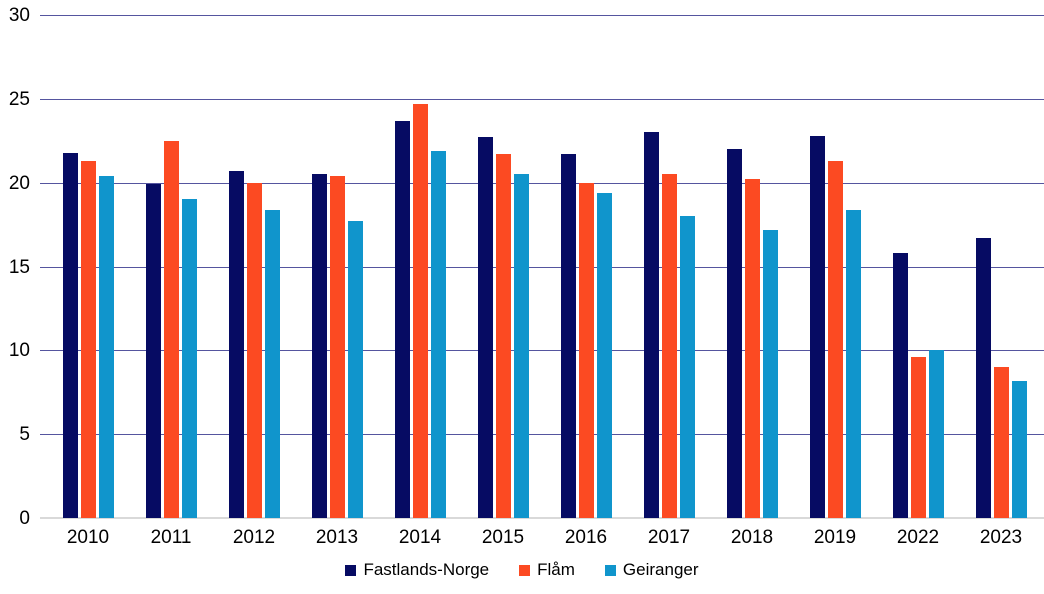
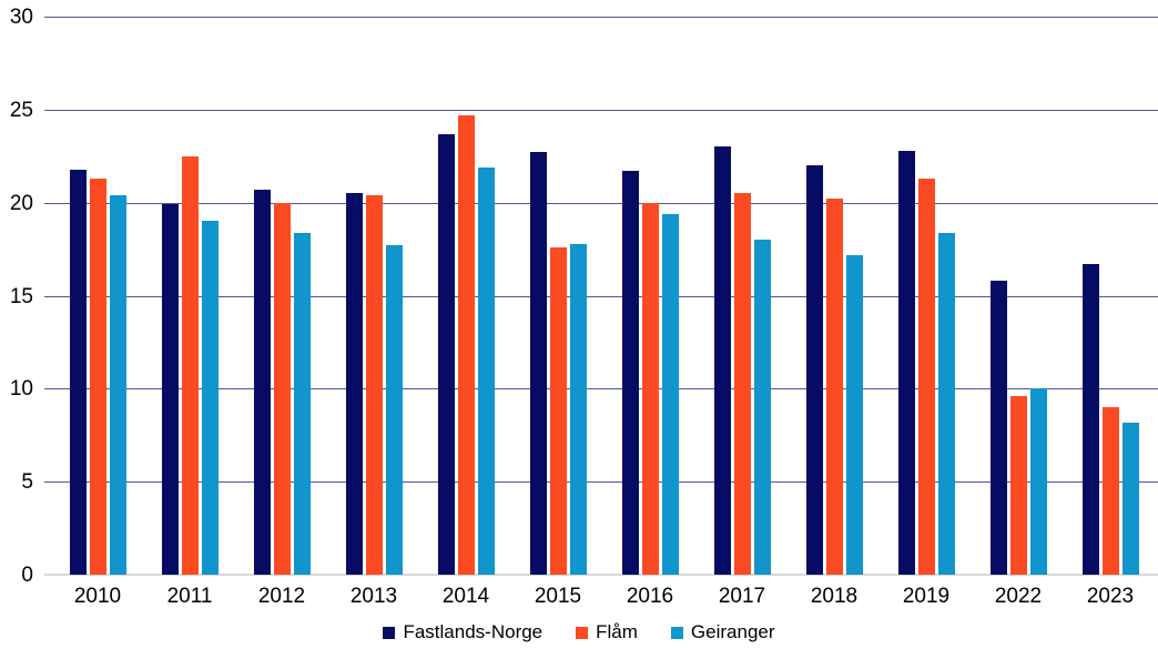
Flåm/2015: 21.7 -> 17.6
Geiranger/2015: 20.5 -> 17.8
